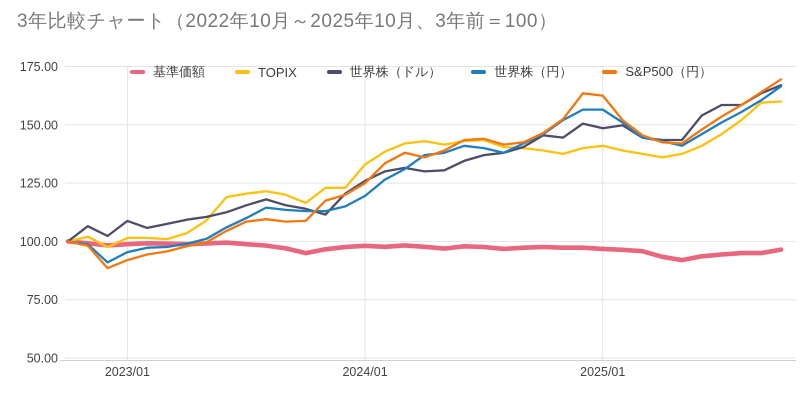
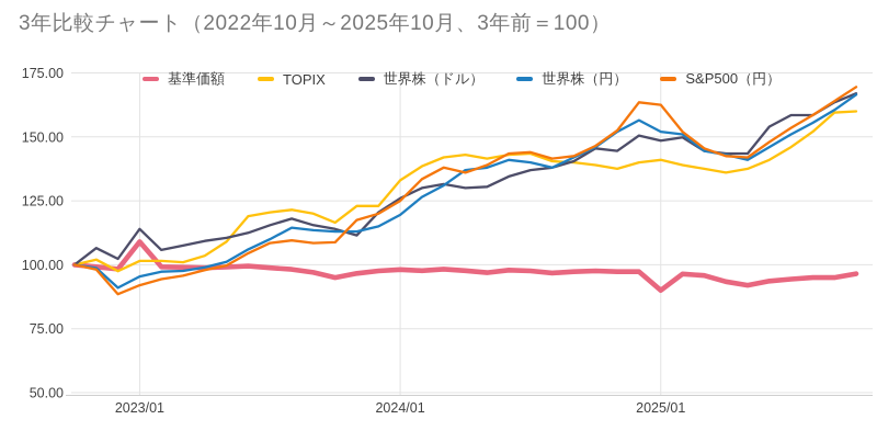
基準価額/2023/01: 99 -> 109
世界株（ドル）/2023/01: 109 -> 114
基準価額/2025/01: 97 -> 90
世界株（円）/2025/01: 156 -> 152
